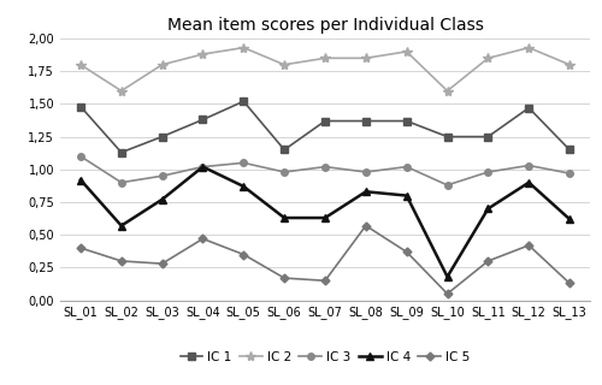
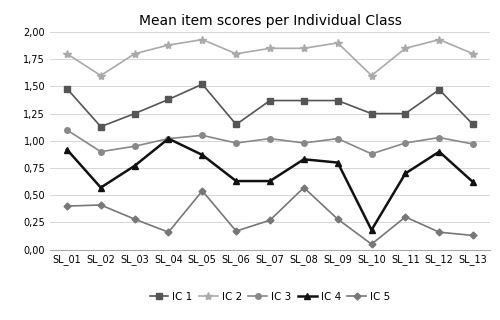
IC 5/SL_02: 0,30 -> 0,41
IC 5/SL_04: 0,47 -> 0,16
IC 5/SL_05: 0,35 -> 0,54
IC 5/SL_07: 0,15 -> 0,27
IC 5/SL_09: 0,37 -> 0,28
IC 5/SL_12: 0,42 -> 0,16
